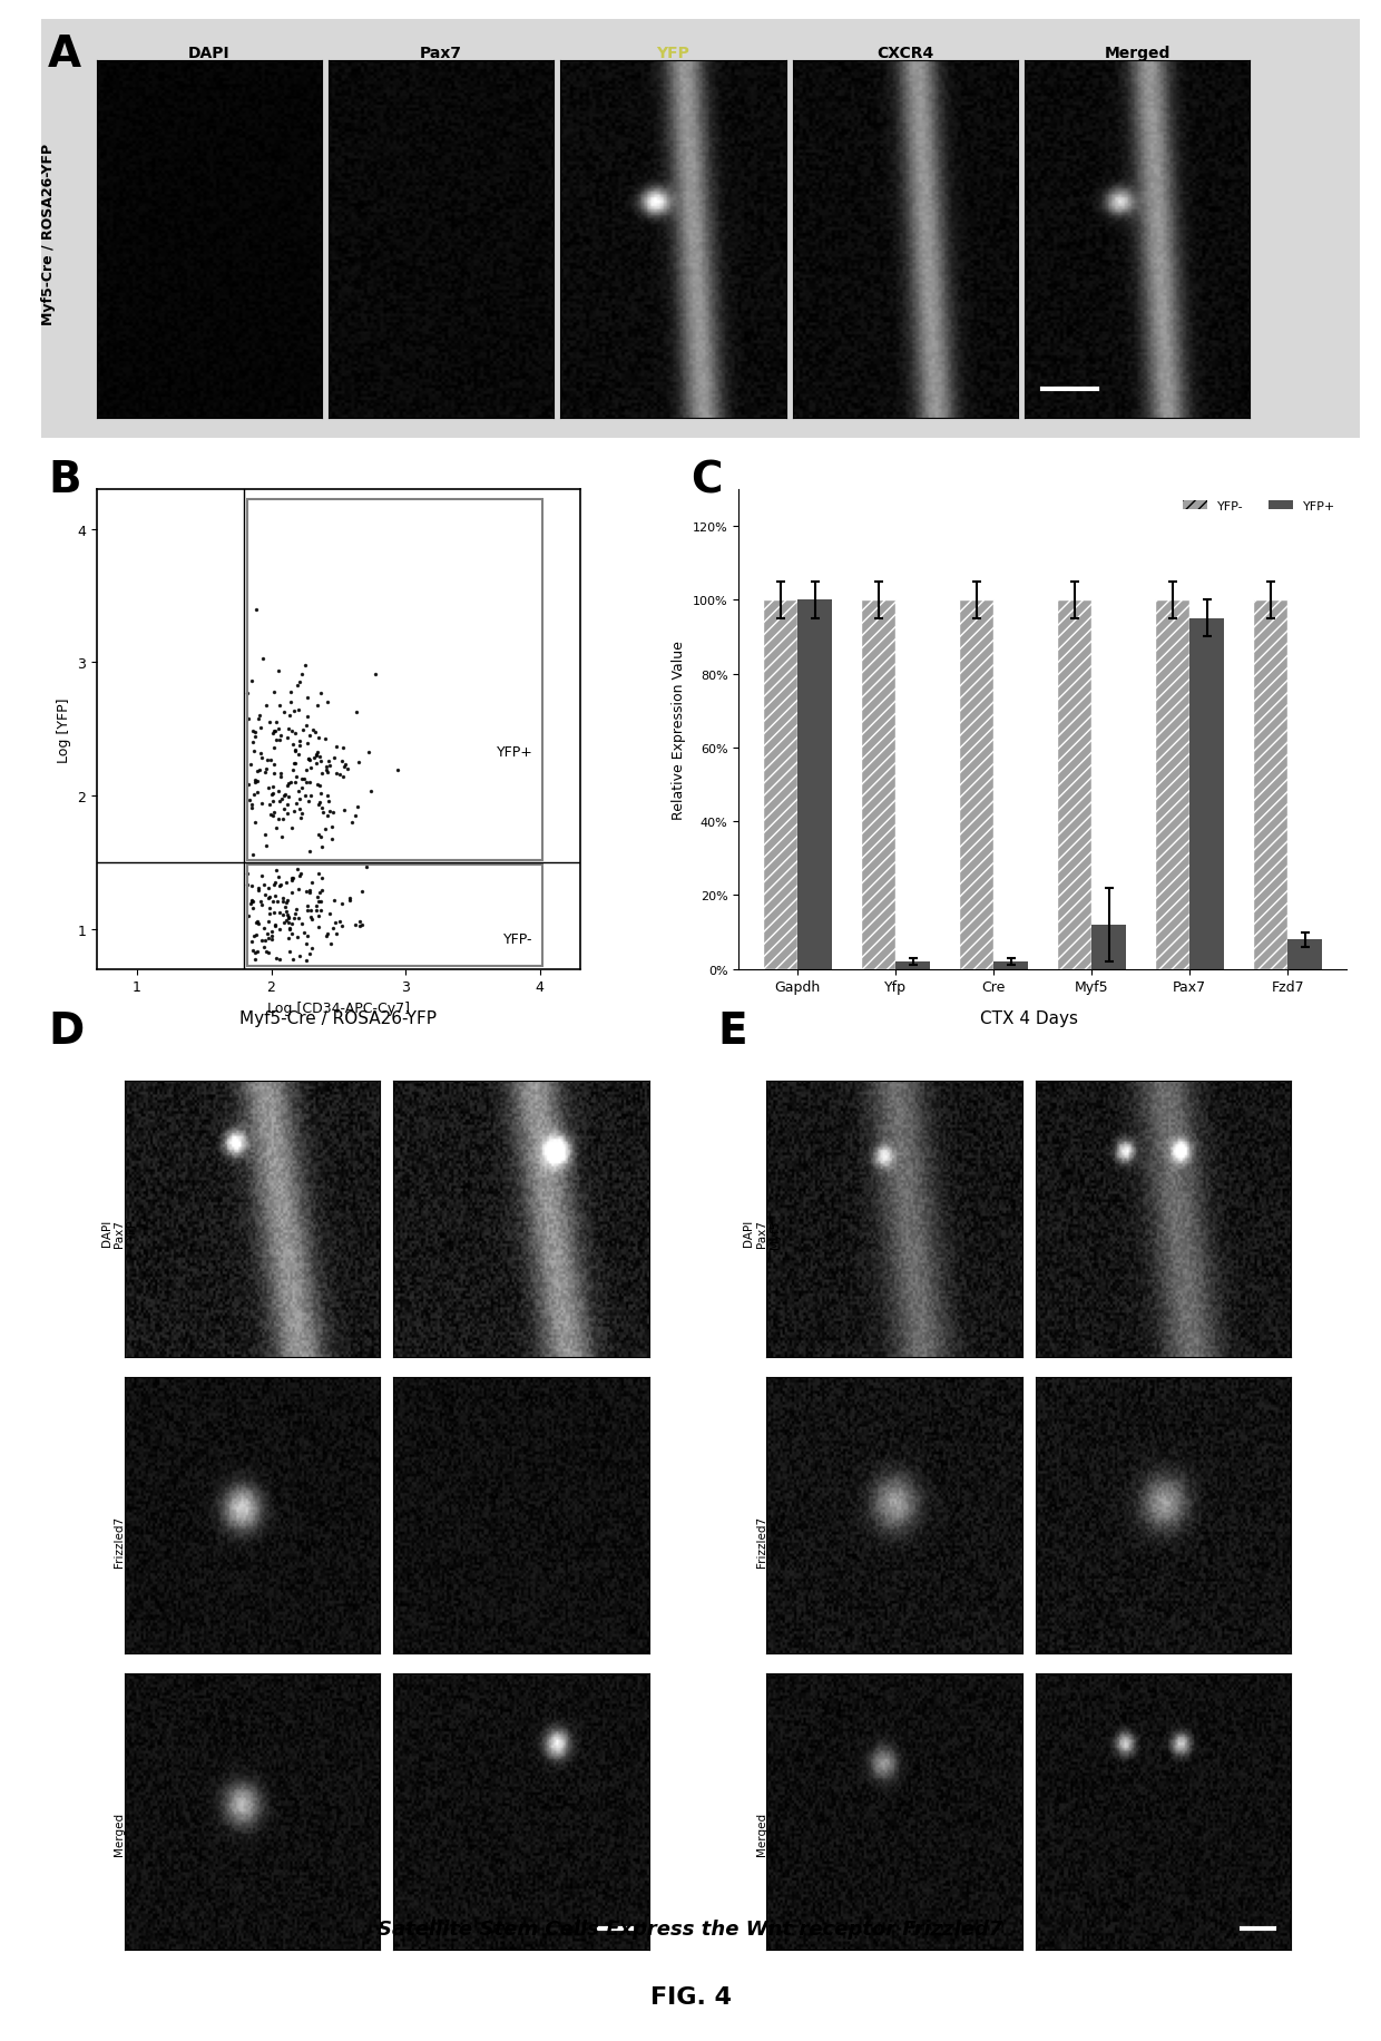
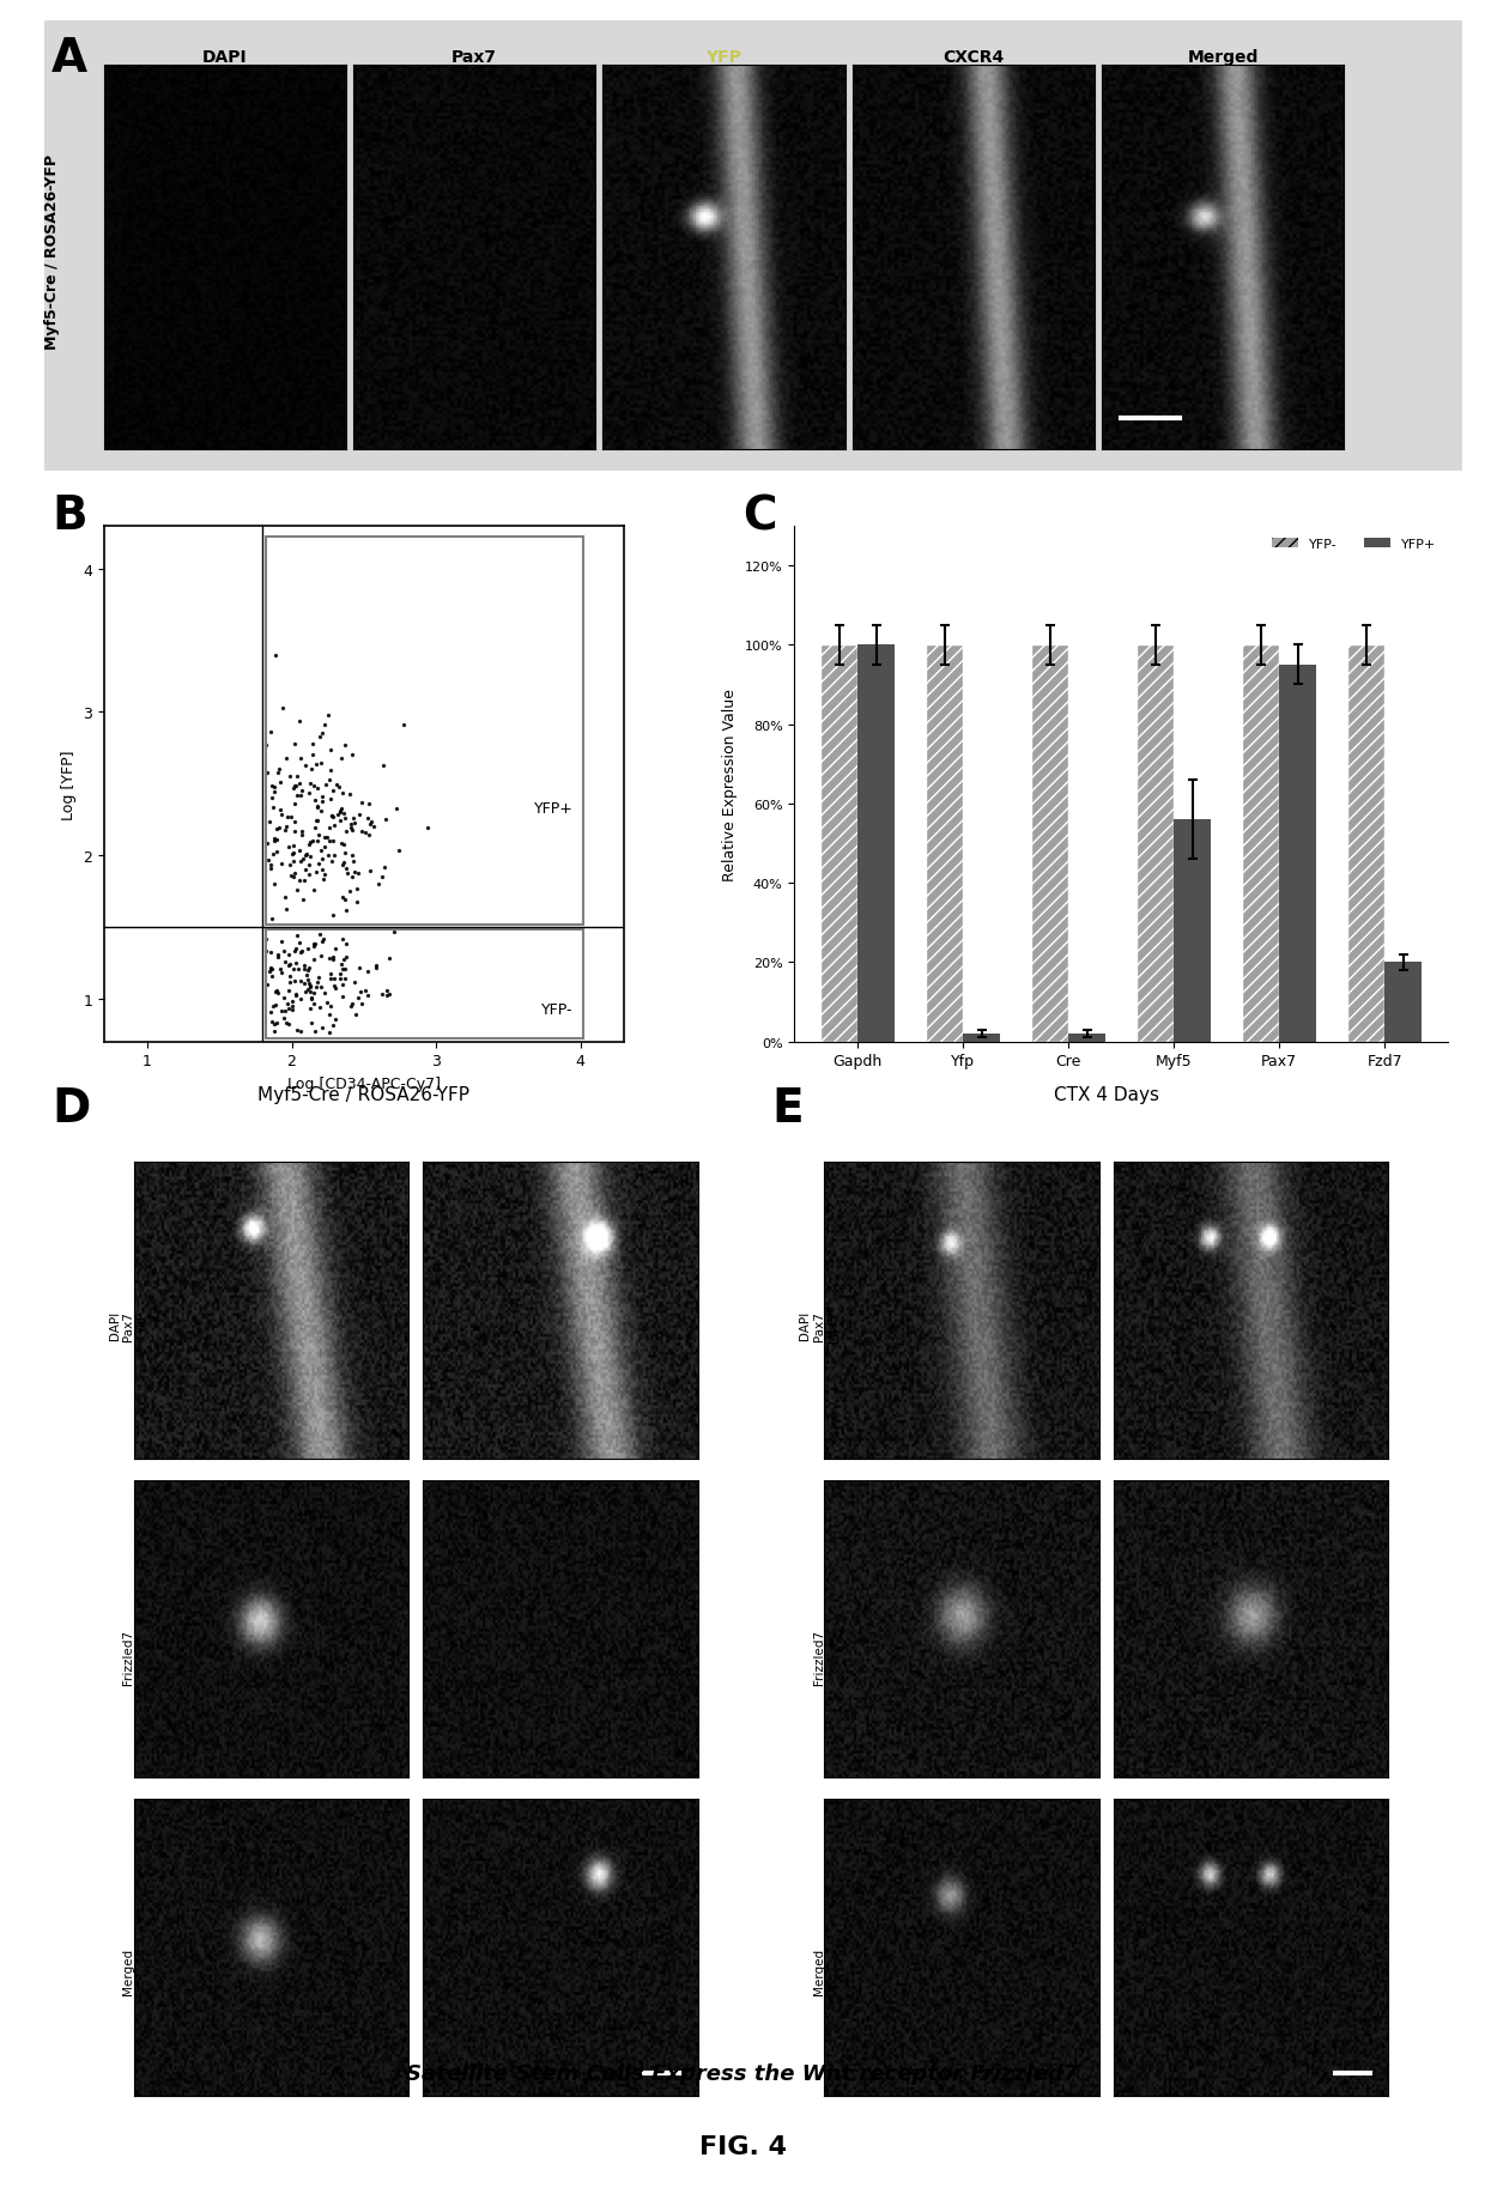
YFP+/Myf5: 12% -> 56%
YFP+/Fzd7: 8% -> 20%
